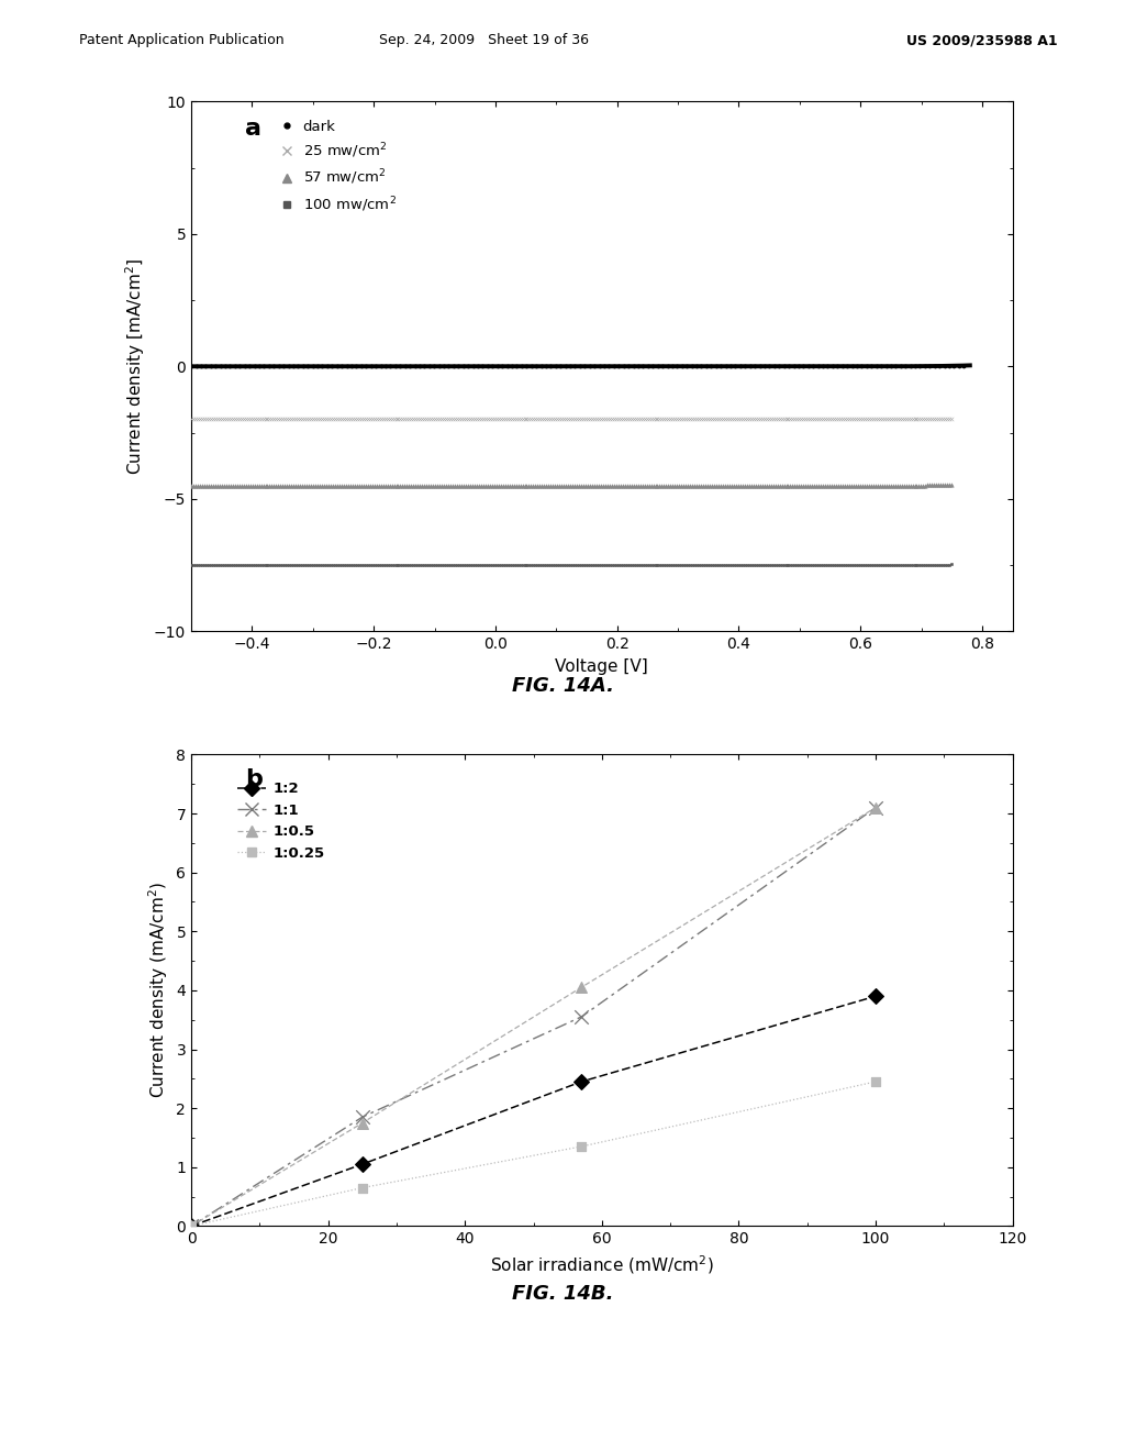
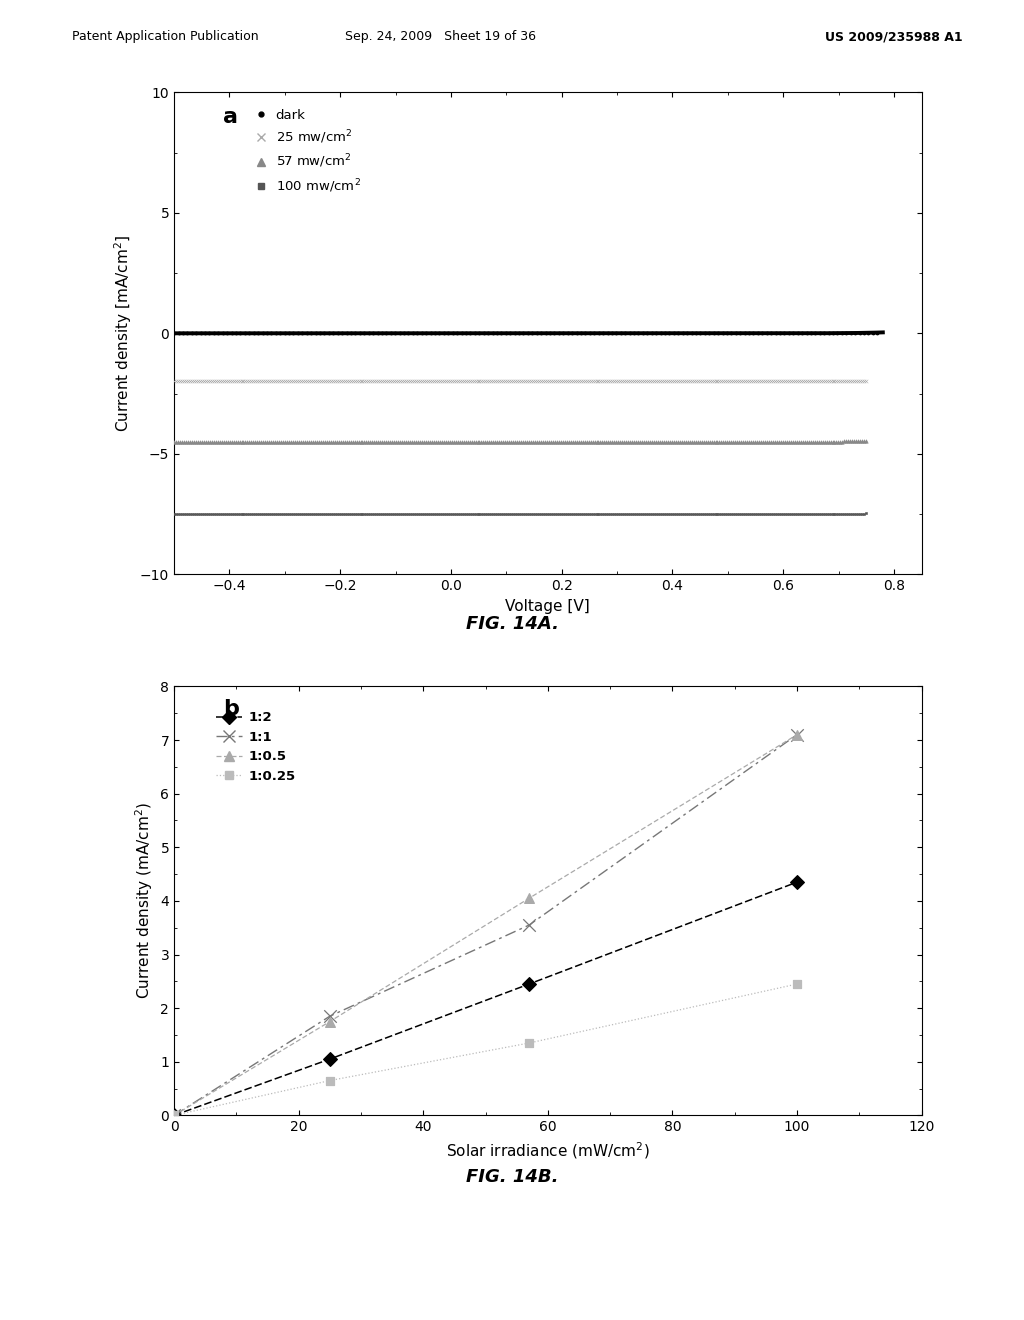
1:2/100: 3.90 -> 4.35
